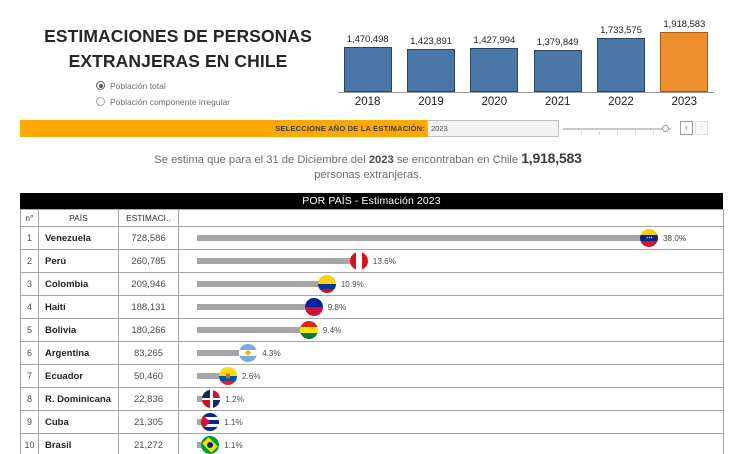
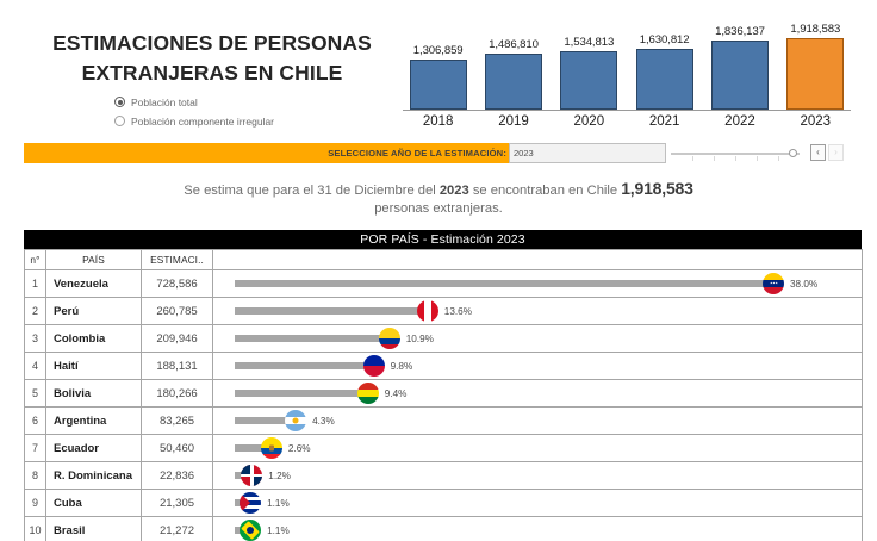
2018: 1,470,498 -> 1,306,859
2019: 1,423,891 -> 1,486,810
2020: 1,427,994 -> 1,534,813
2021: 1,379,849 -> 1,630,812
2022: 1,733,575 -> 1,836,137
